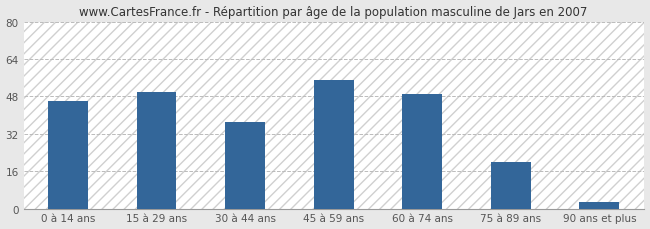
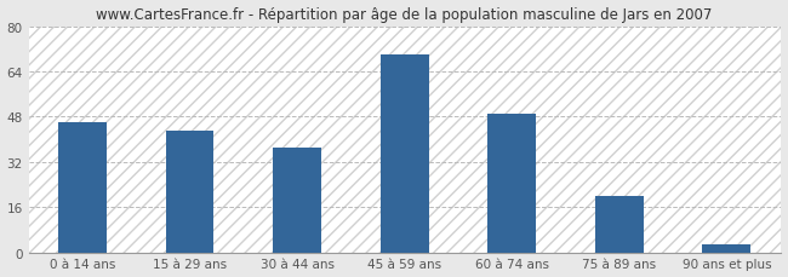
15 à 29 ans: 50 -> 43
45 à 59 ans: 55 -> 70
